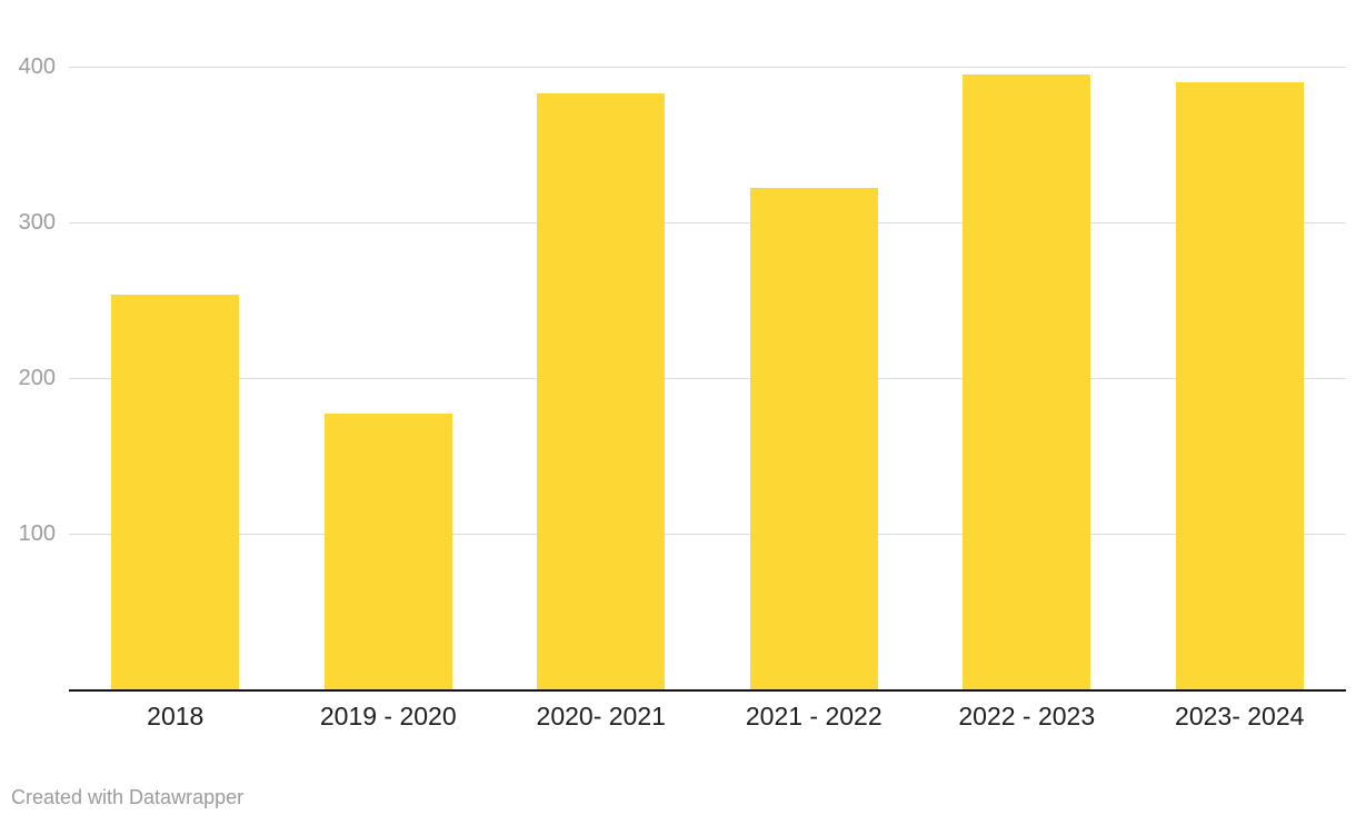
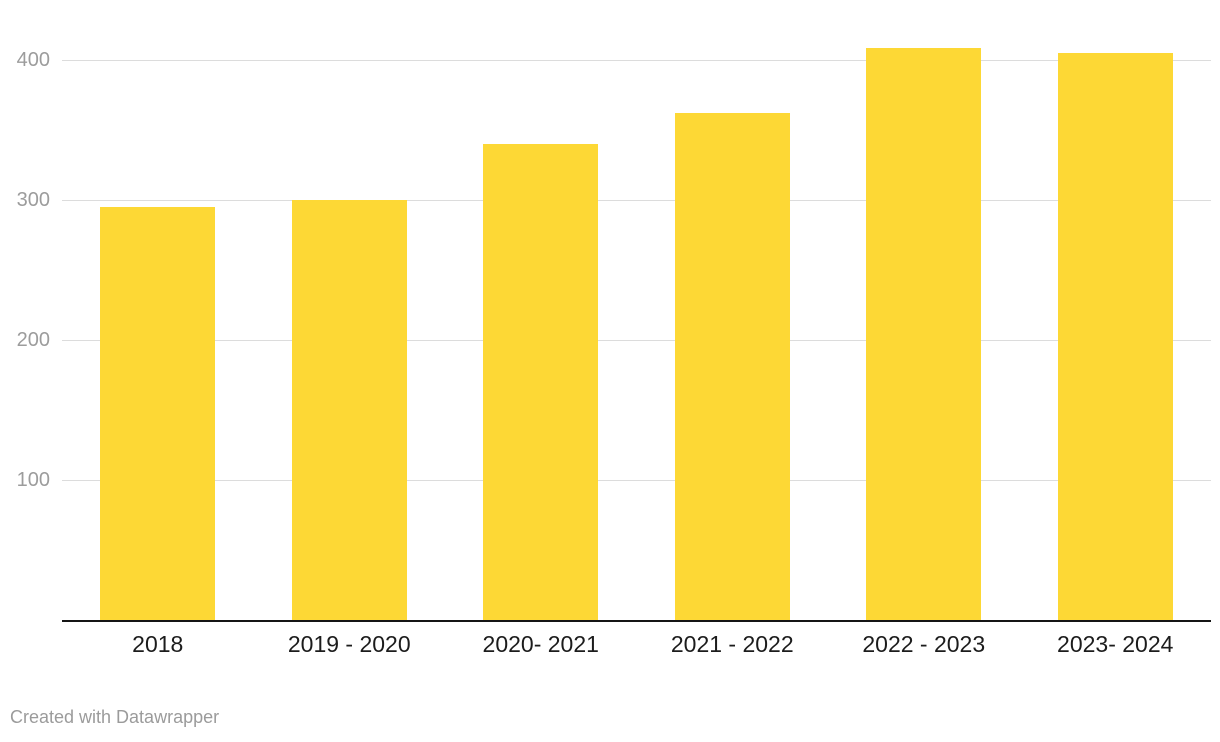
2018: 254 -> 295
2019 - 2020: 177 -> 300
2020- 2021: 383 -> 340
2021 - 2022: 322 -> 362
2022 - 2023: 395 -> 409
2023- 2024: 390 -> 405
